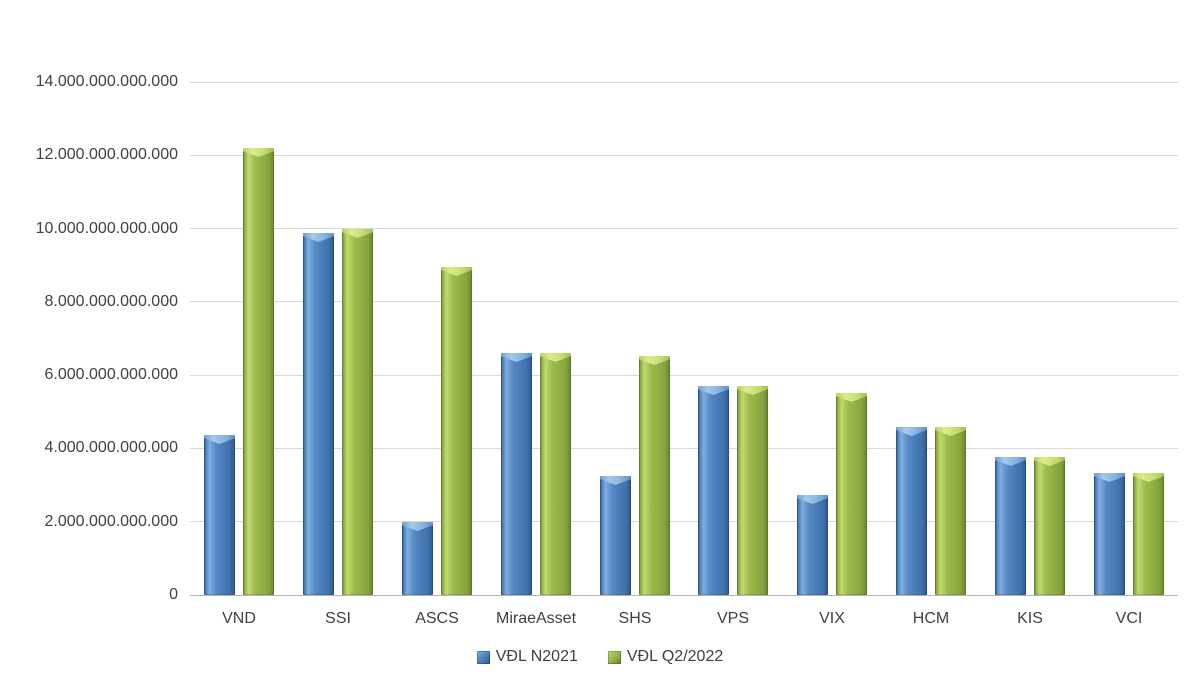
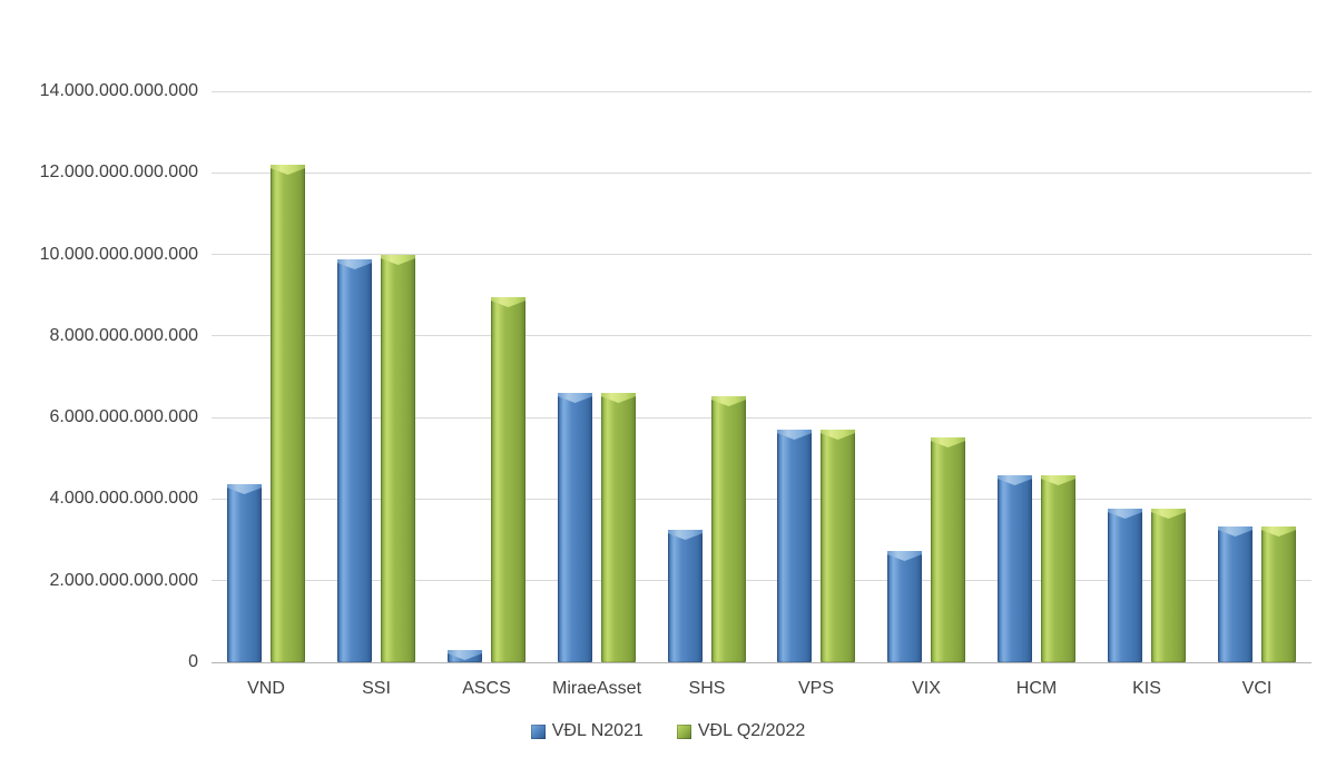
VĐL N2021/ASCS: 2000000000000 -> 300000000000
